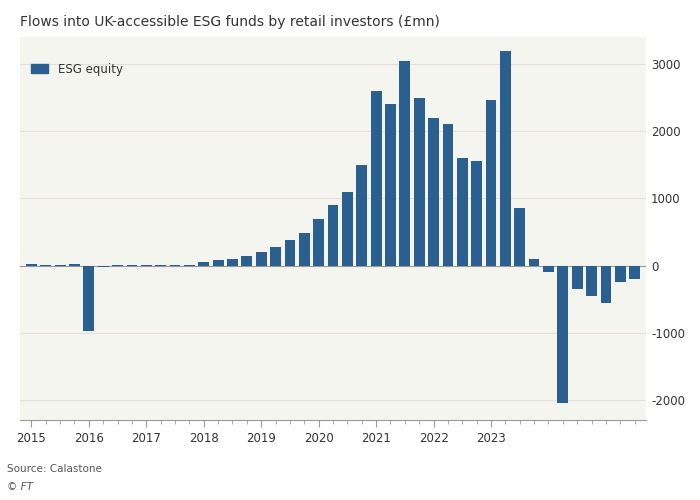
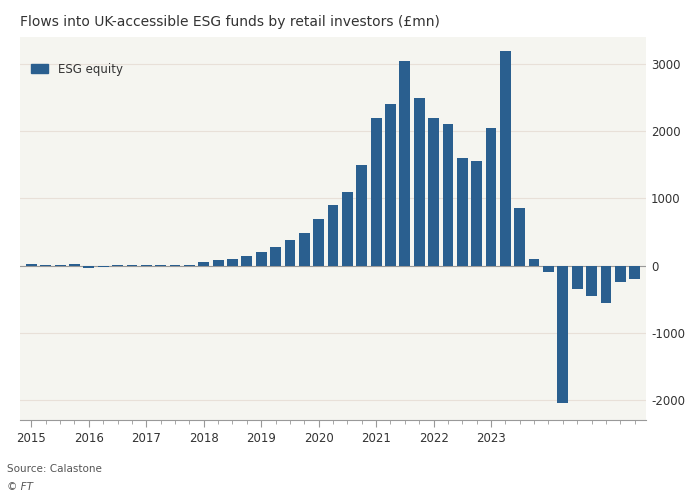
2016: -980 -> -30
2021: 2600 -> 2200
2023: 2460 -> 2050
